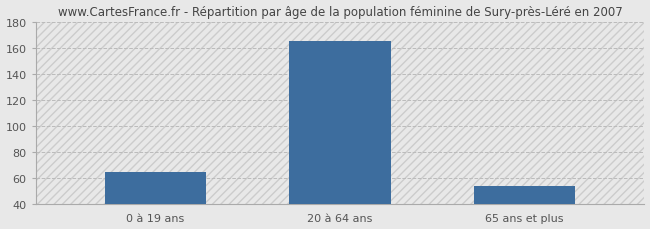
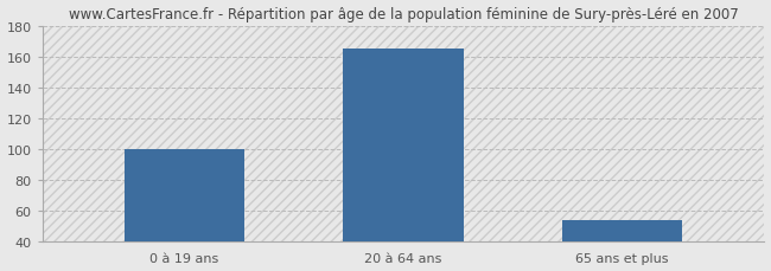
0 à 19 ans: 64 -> 100
